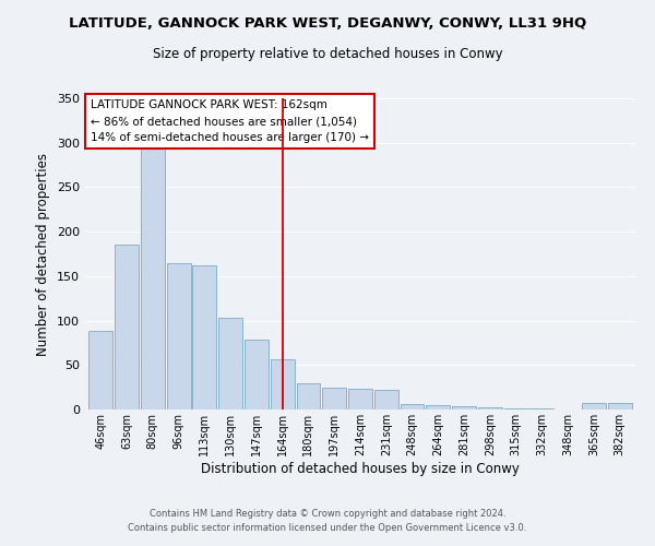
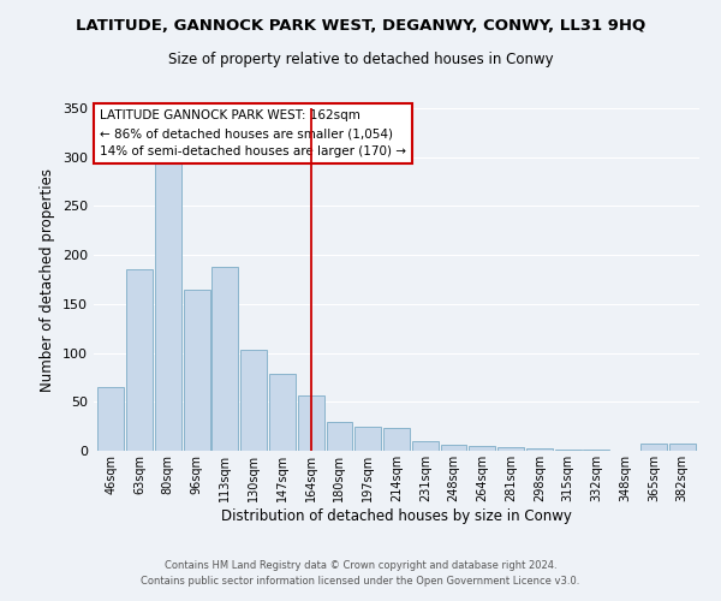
46sqm: 88 -> 65
113sqm: 162 -> 188
231sqm: 22 -> 10
